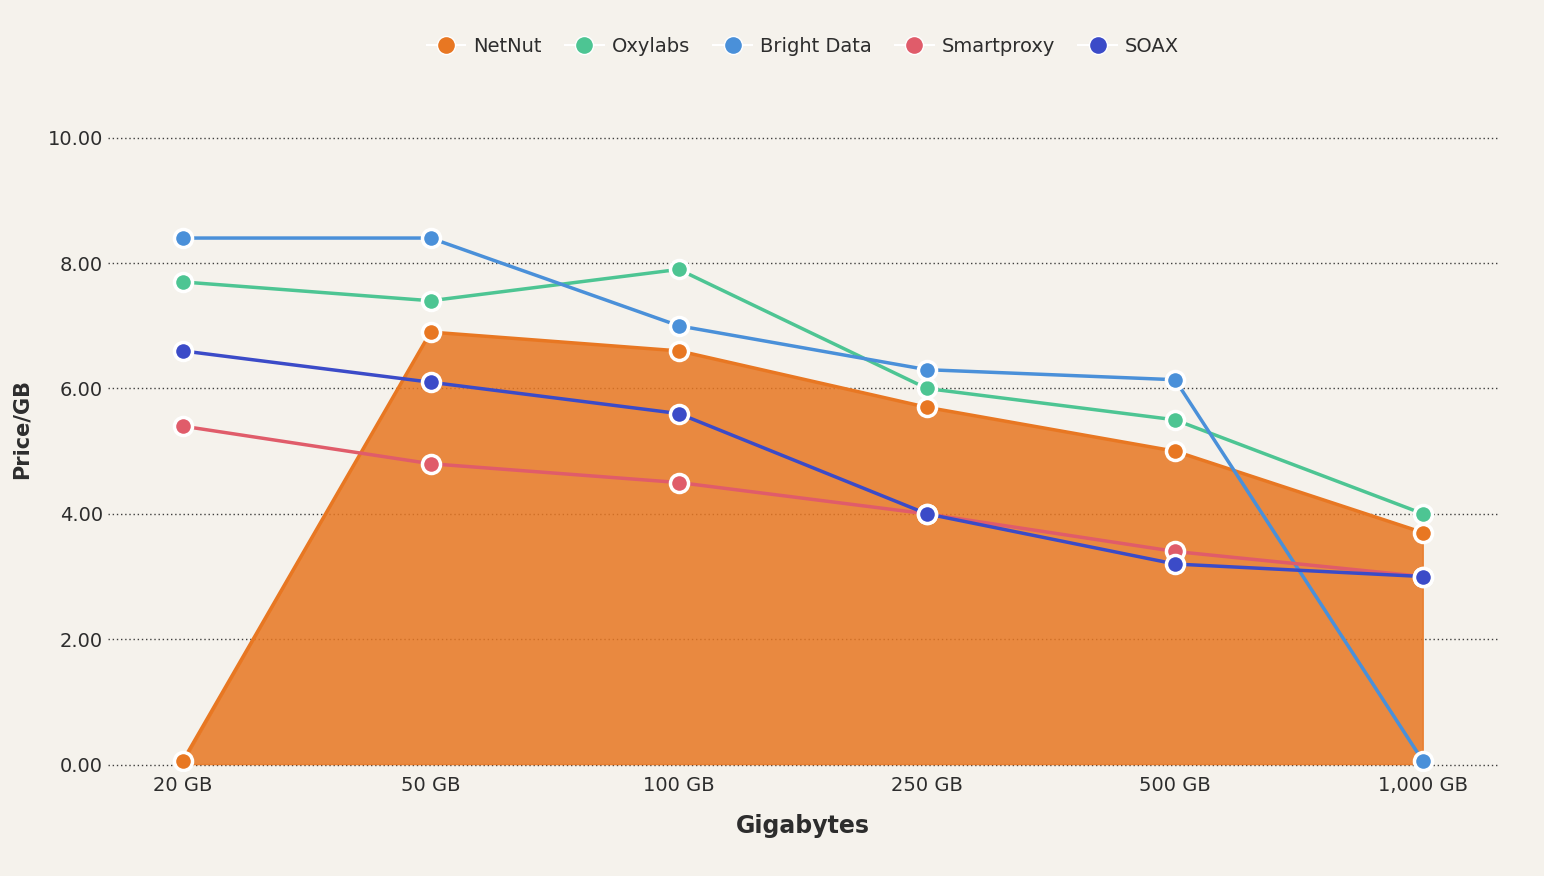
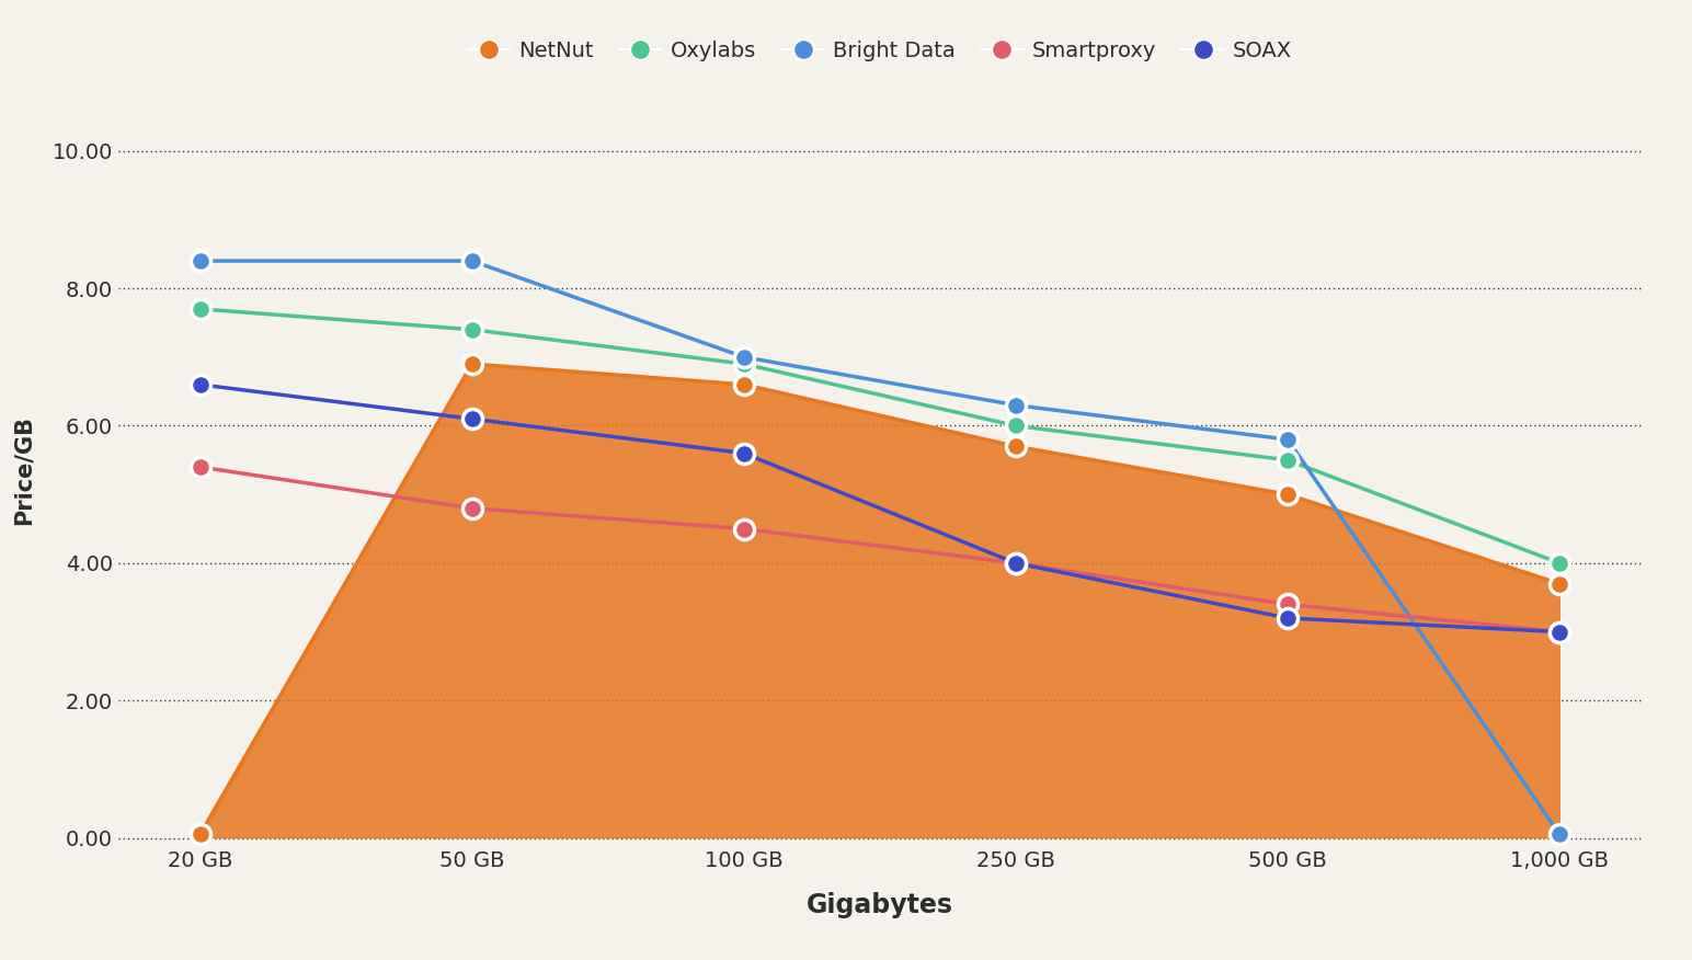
Oxylabs/100 GB: 7.9 -> 6.9
Bright Data/500 GB: 6.14 -> 5.80
